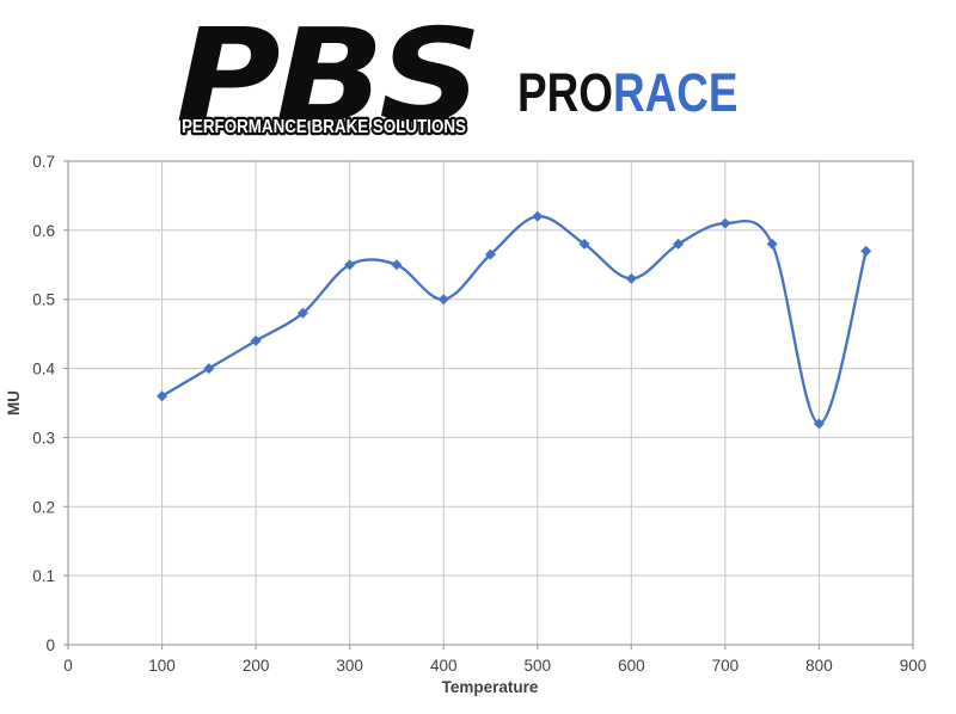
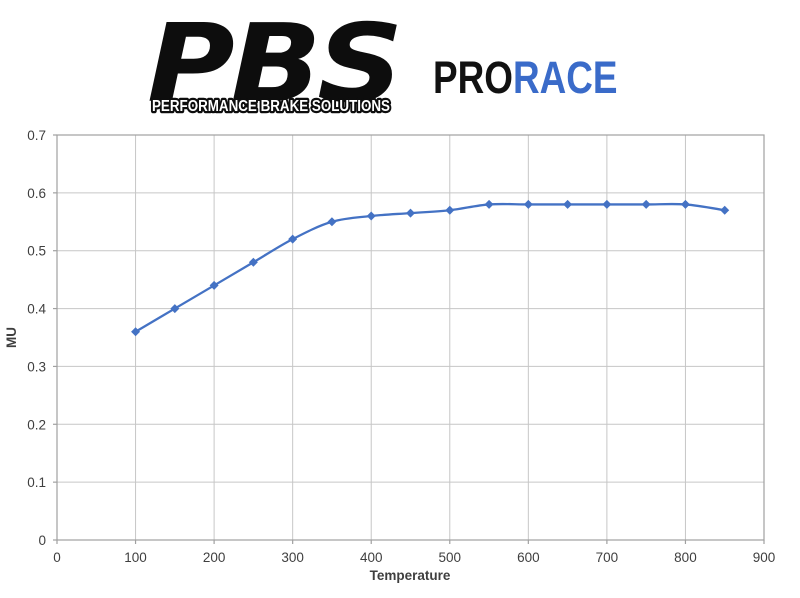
300: 0.55 -> 0.52
400: 0.50 -> 0.56
500: 0.62 -> 0.57
600: 0.53 -> 0.58
700: 0.61 -> 0.58
800: 0.32 -> 0.58
